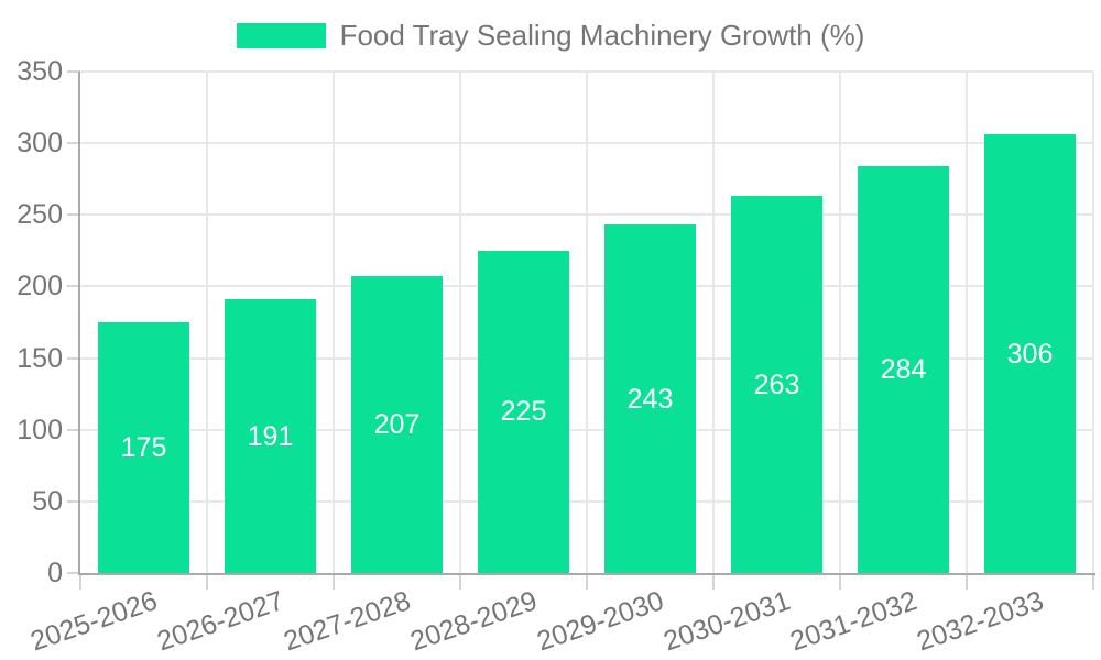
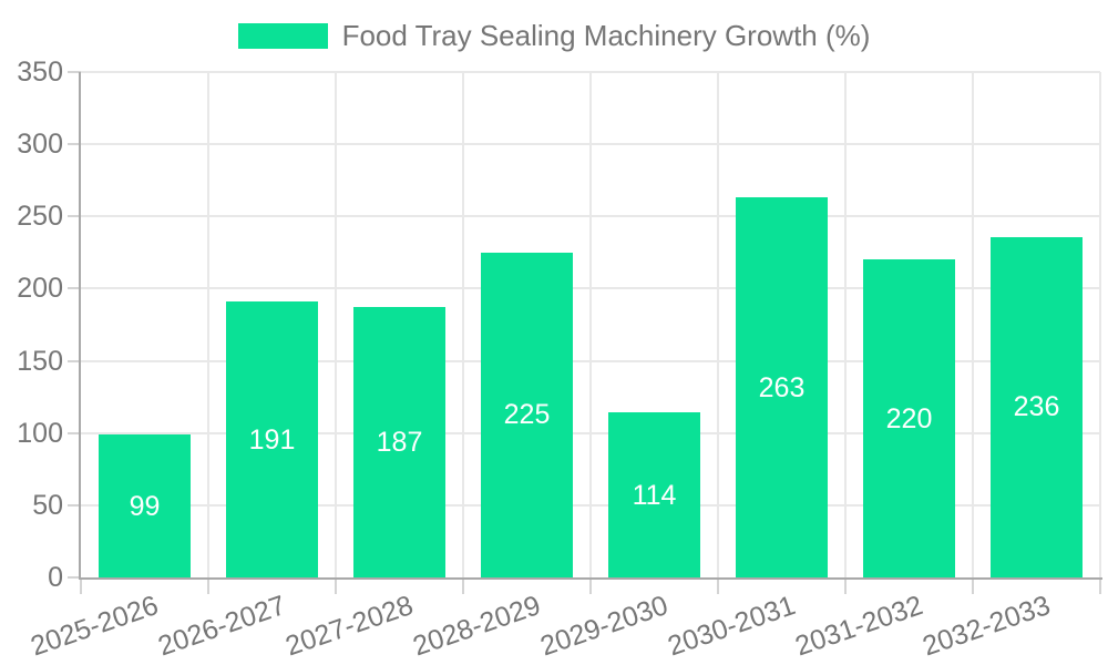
2025-2026: 175 -> 99
2027-2028: 207 -> 187
2029-2030: 243 -> 114
2031-2032: 284 -> 220
2032-2033: 306 -> 236
